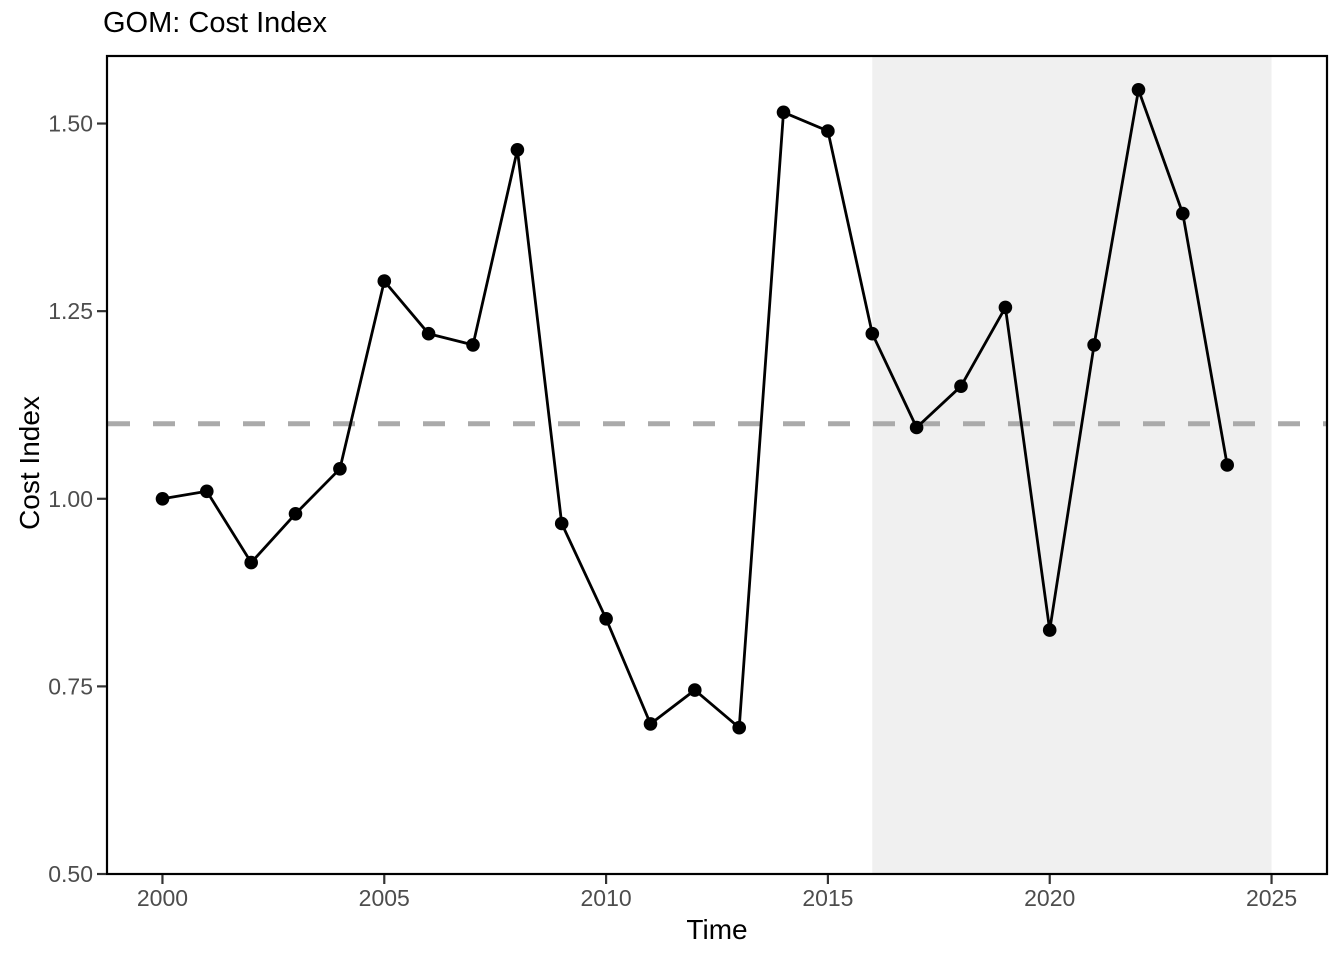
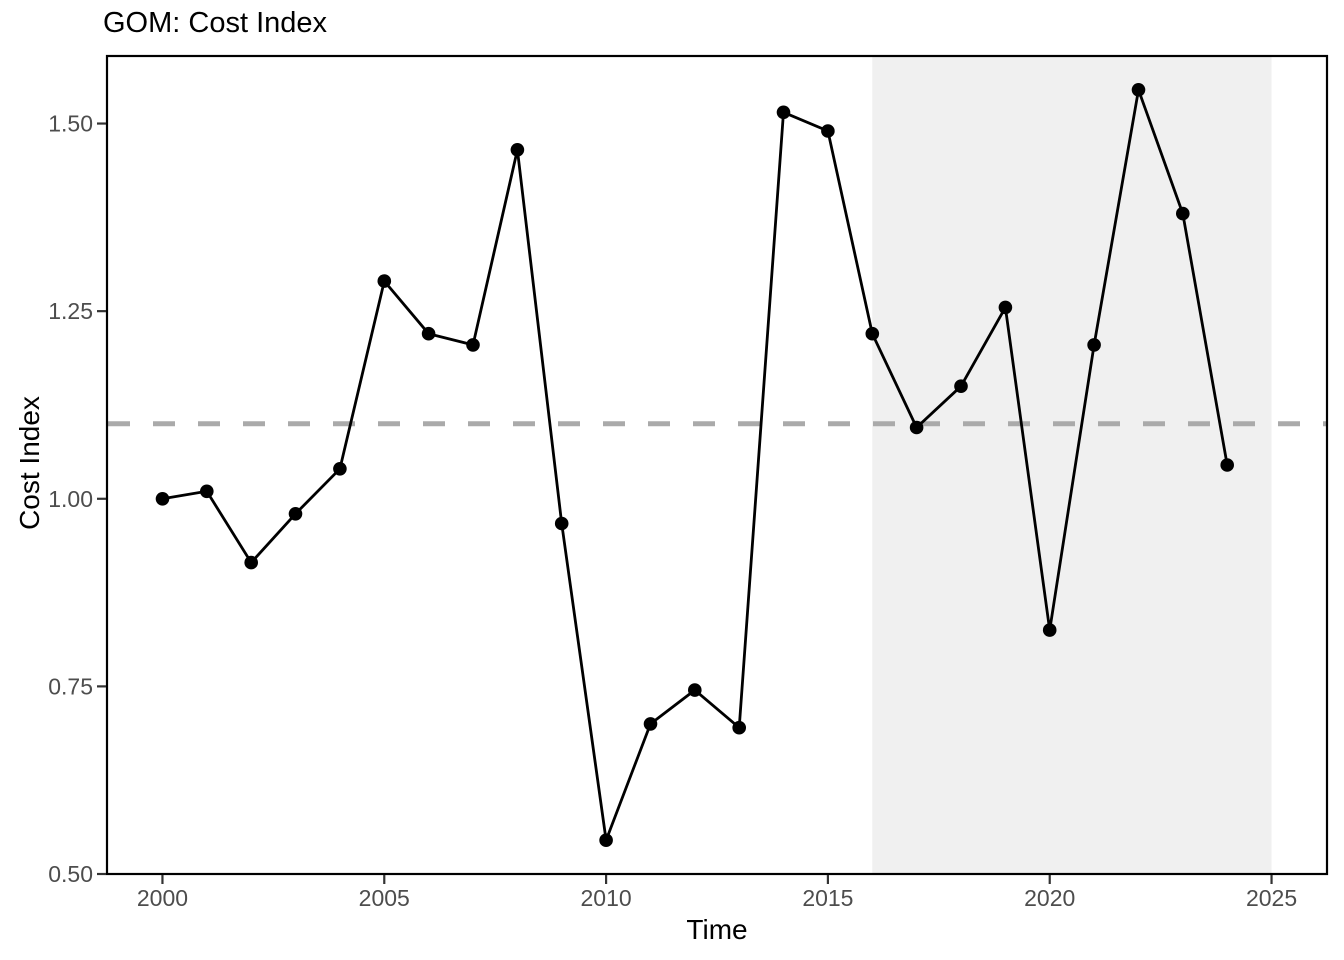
2010: 0.84 -> 0.55
